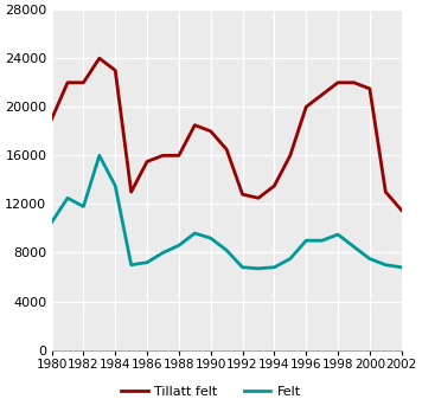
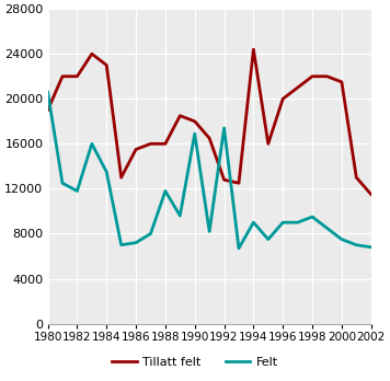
Felt/1980: 10500 -> 20600
Felt/1988: 8600 -> 11800
Felt/1990: 9200 -> 16900
Felt/1992: 6800 -> 17400
Tillatt felt/1994: 13500 -> 24400
Felt/1994: 6800 -> 9000
